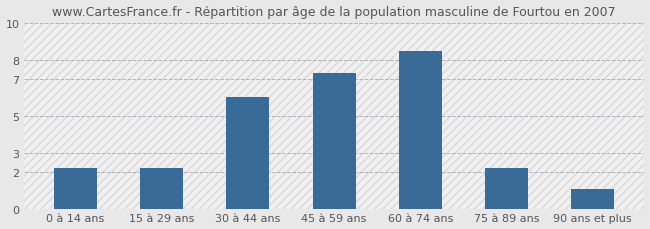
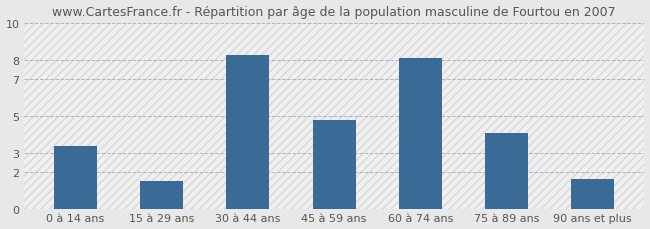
0 à 14 ans: 2.2 -> 3.4
15 à 29 ans: 2.2 -> 1.5
30 à 44 ans: 6.0 -> 8.3
45 à 59 ans: 7.3 -> 4.8
60 à 74 ans: 8.5 -> 8.1
75 à 89 ans: 2.2 -> 4.1
90 ans et plus: 1.1 -> 1.6
